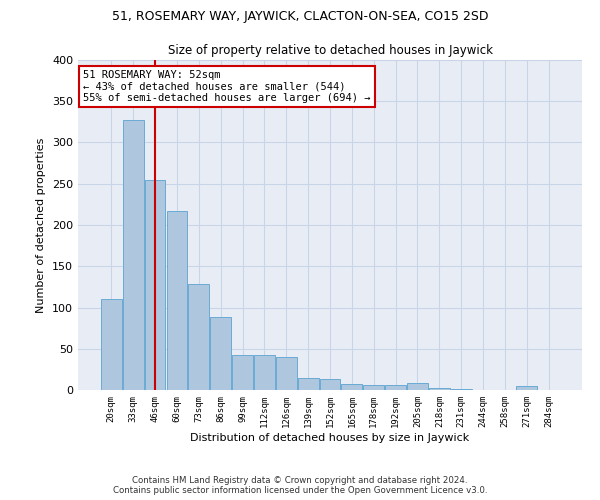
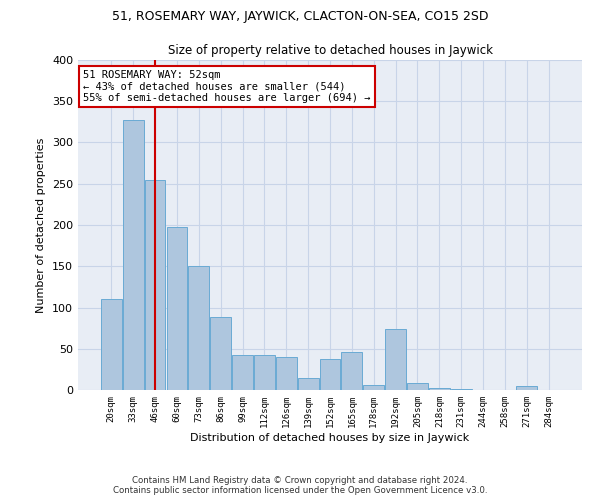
60sqm: 217 -> 198
73sqm: 128 -> 150
152sqm: 13 -> 38
165sqm: 7 -> 46
192sqm: 6 -> 74
